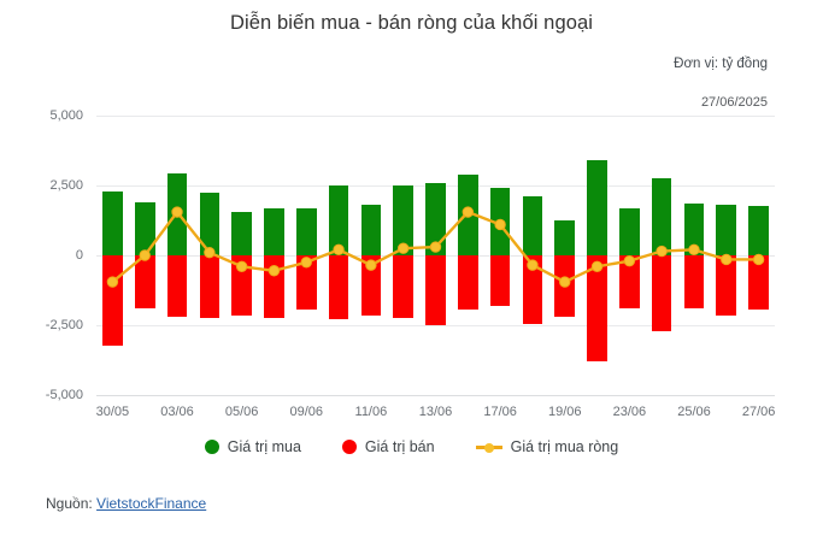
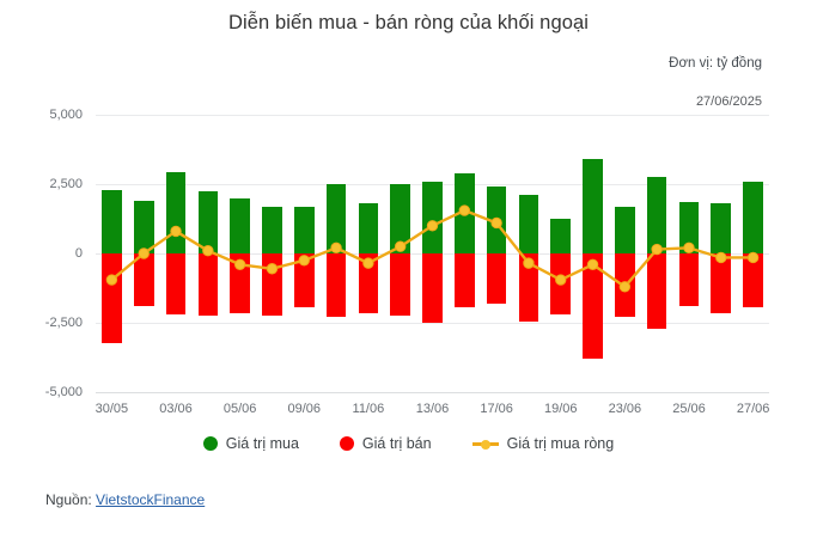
Giá trị mua ròng/03/06: 1600 -> 800
Giá trị mua/05/06: 1600 -> 2000
Giá trị mua ròng/13/06: 300 -> 1000
Giá trị bán/23/06: -1900 -> -2300
Giá trị mua ròng/23/06: -200 -> -1200
Giá trị mua/27/06: 1800 -> 2600
